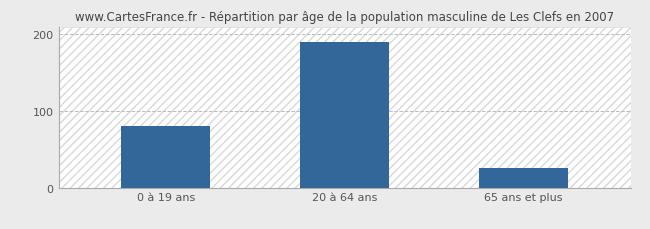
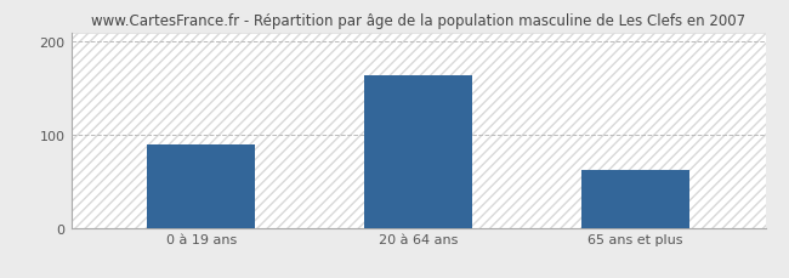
0 à 19 ans: 80 -> 90
20 à 64 ans: 190 -> 164
65 ans et plus: 25 -> 62
